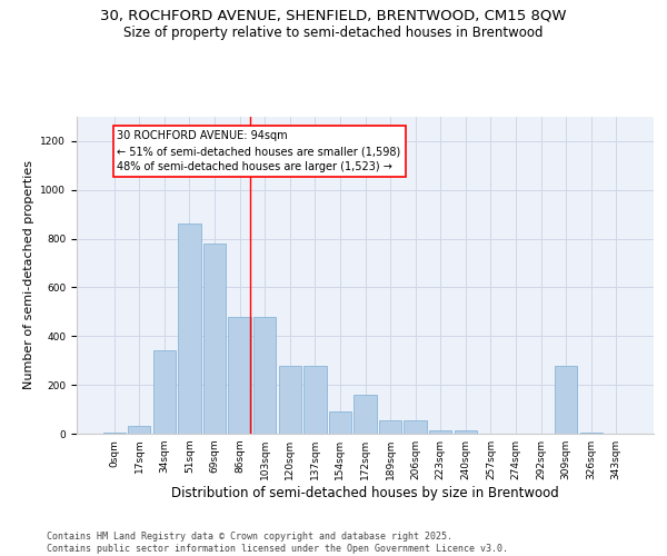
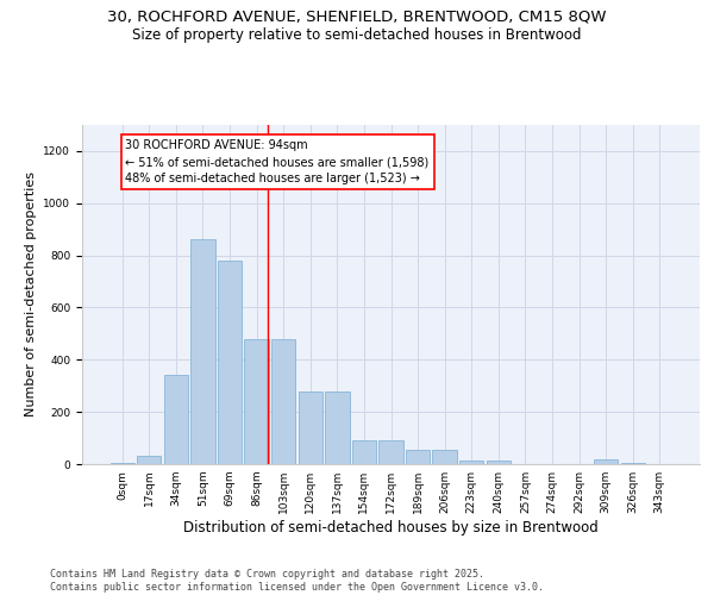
172sqm: 160 -> 90
309sqm: 280 -> 20
